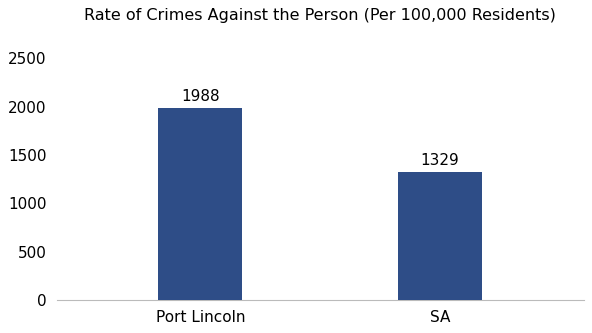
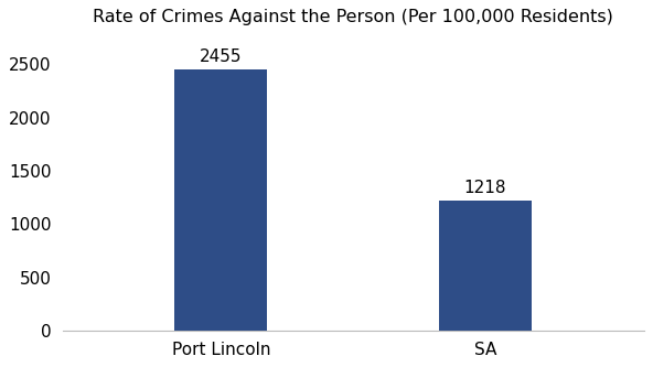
Port Lincoln: 1988 -> 2455
SA: 1329 -> 1218
